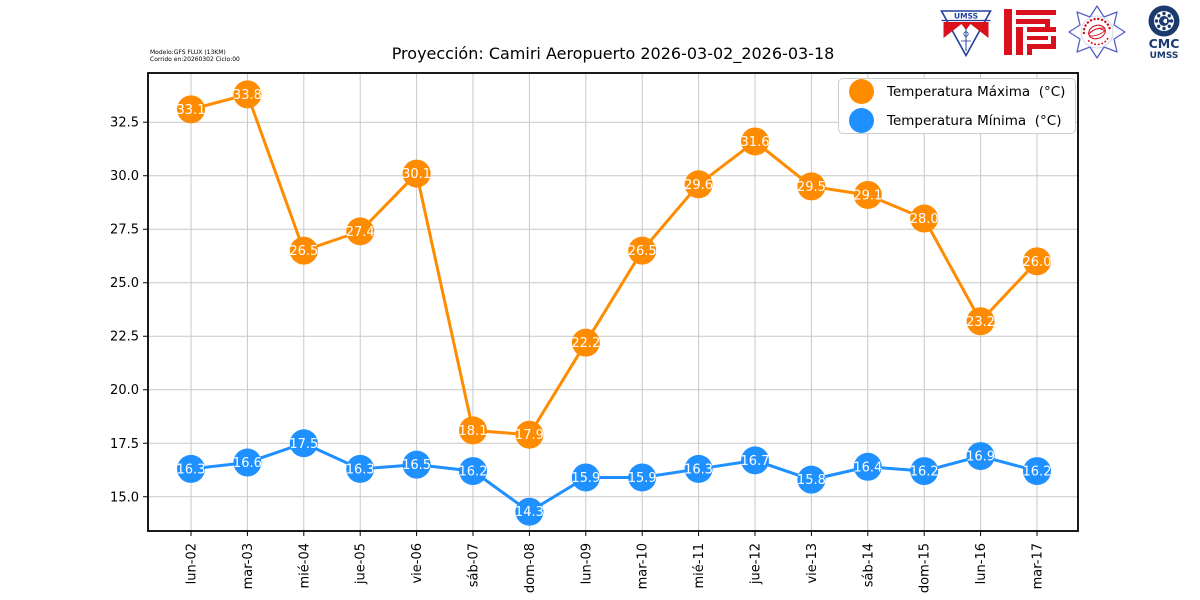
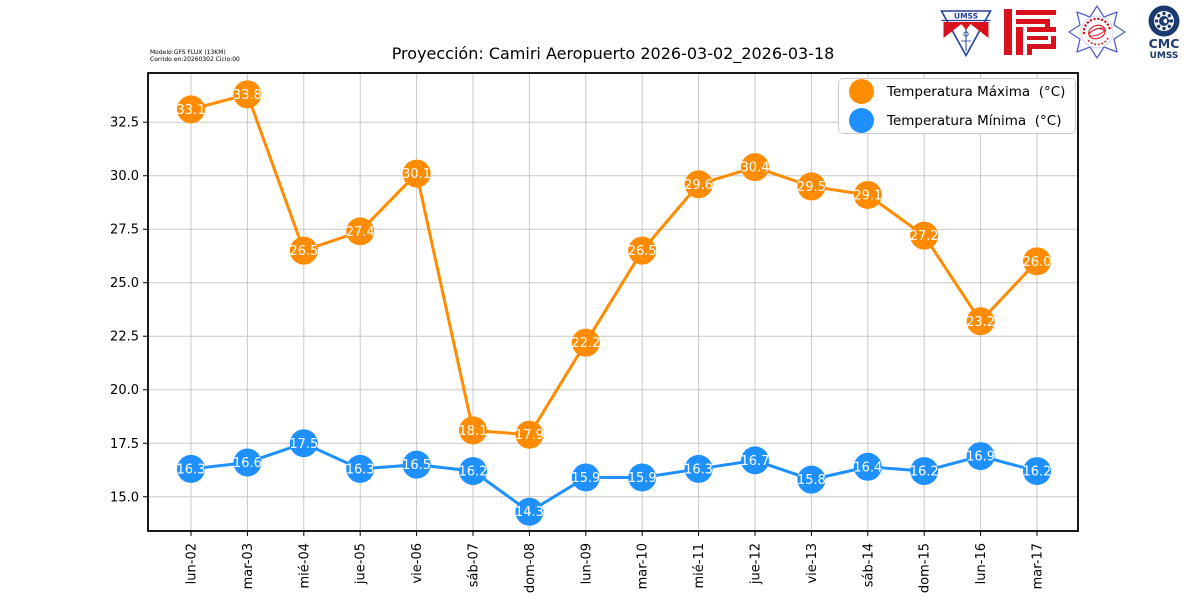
Temperatura Máxima (°C)/jue-12: 31.6 -> 30.4
Temperatura Máxima (°C)/dom-15: 28.0 -> 27.2
